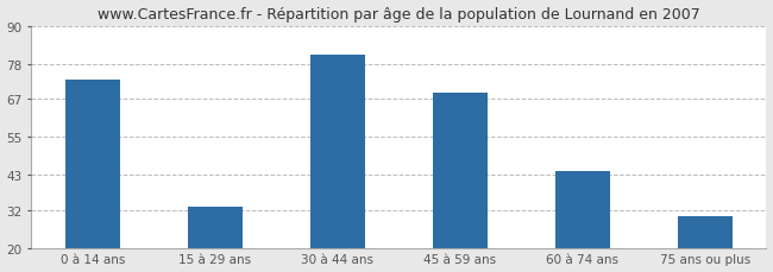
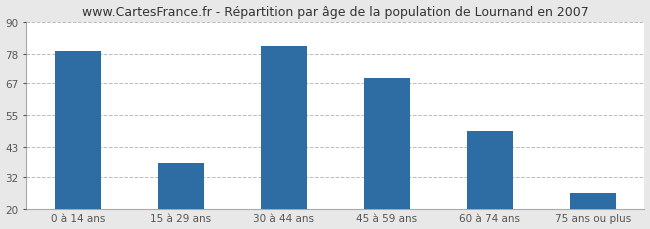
0 à 14 ans: 73 -> 79
15 à 29 ans: 33 -> 37
60 à 74 ans: 44 -> 49
75 ans ou plus: 30 -> 26
